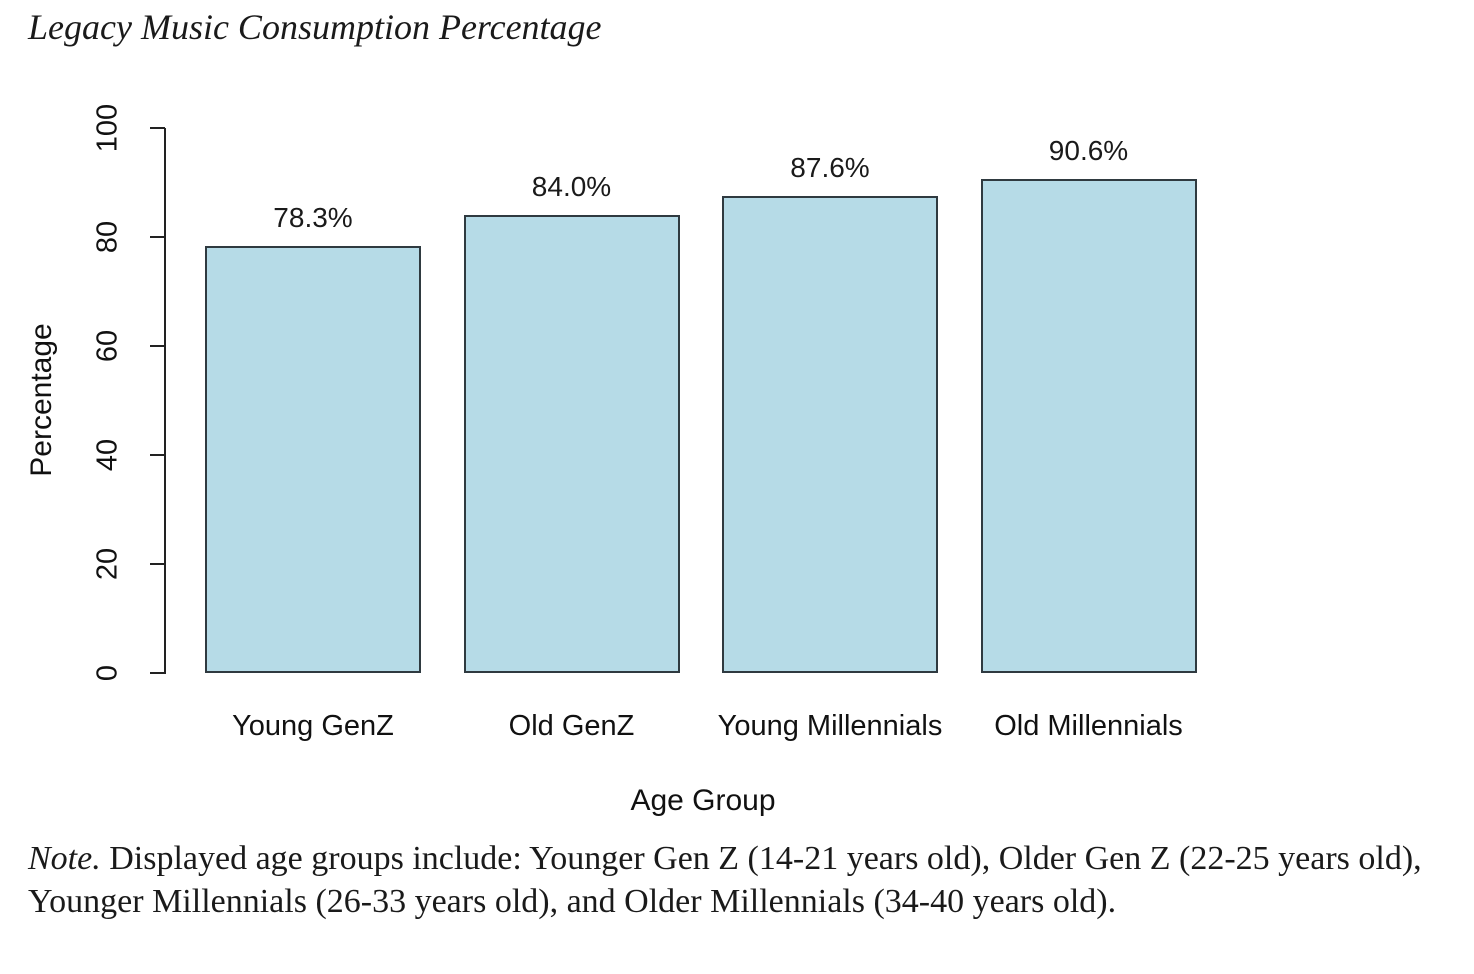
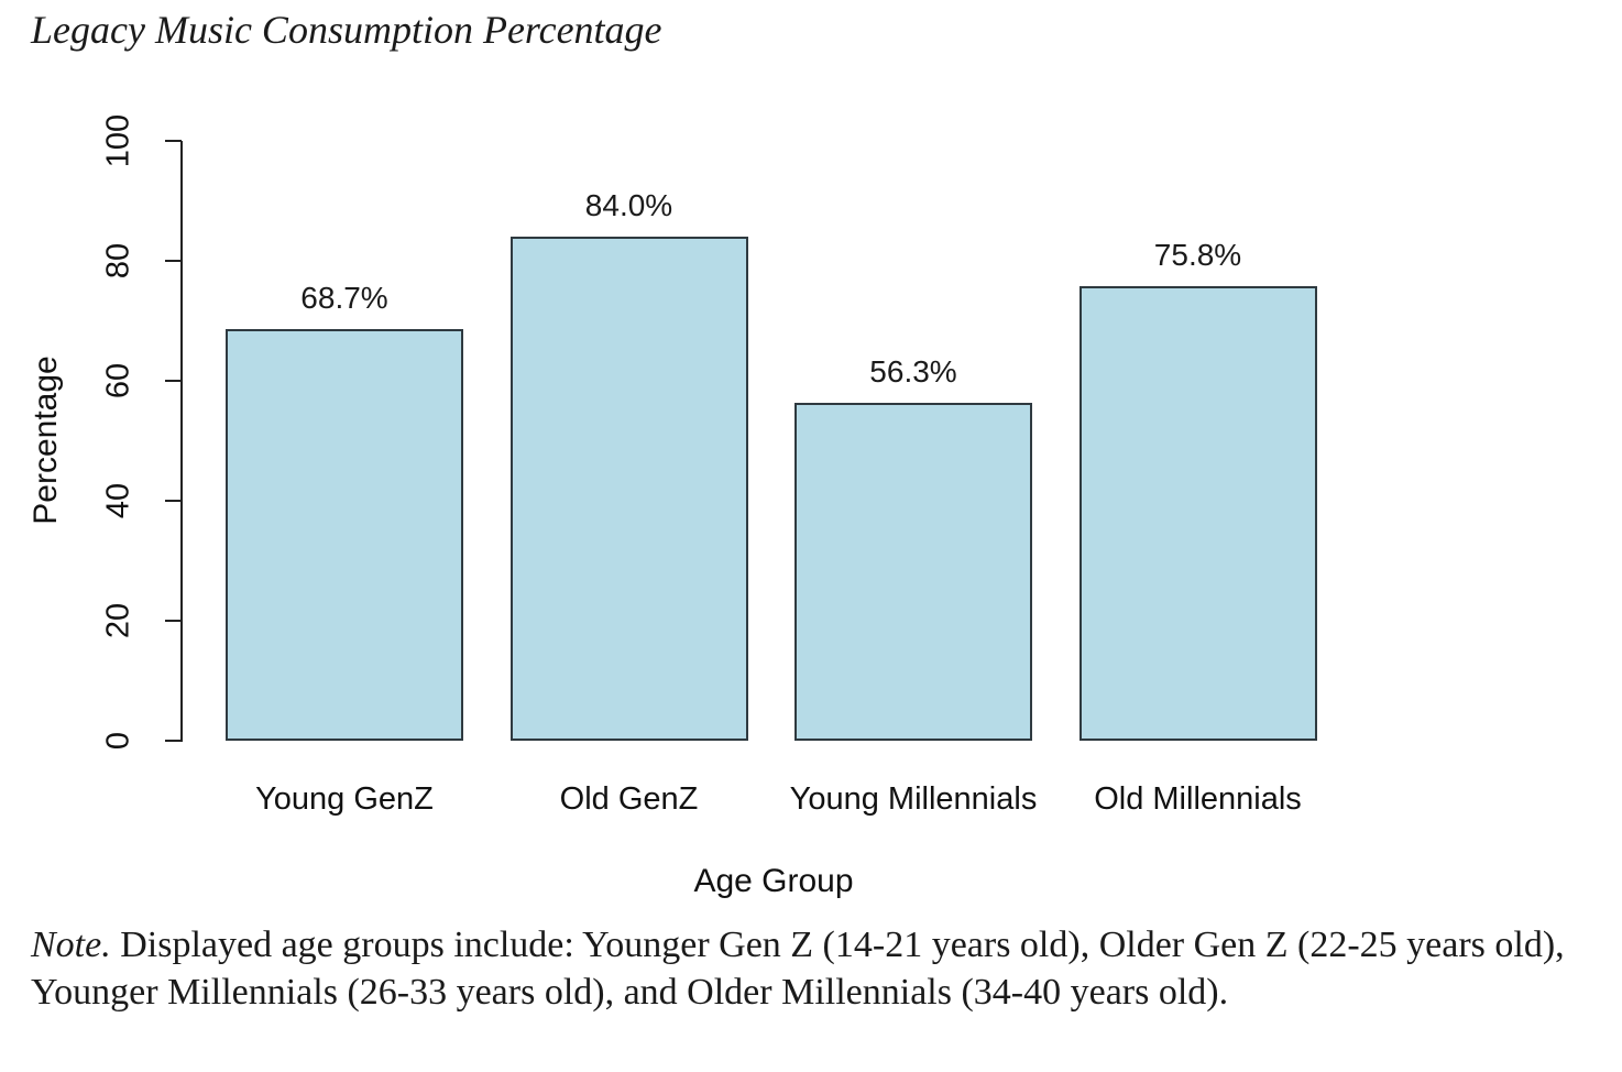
Young GenZ: 78.3% -> 68.7%
Young Millennials: 87.6% -> 56.3%
Old Millennials: 90.6% -> 75.8%
